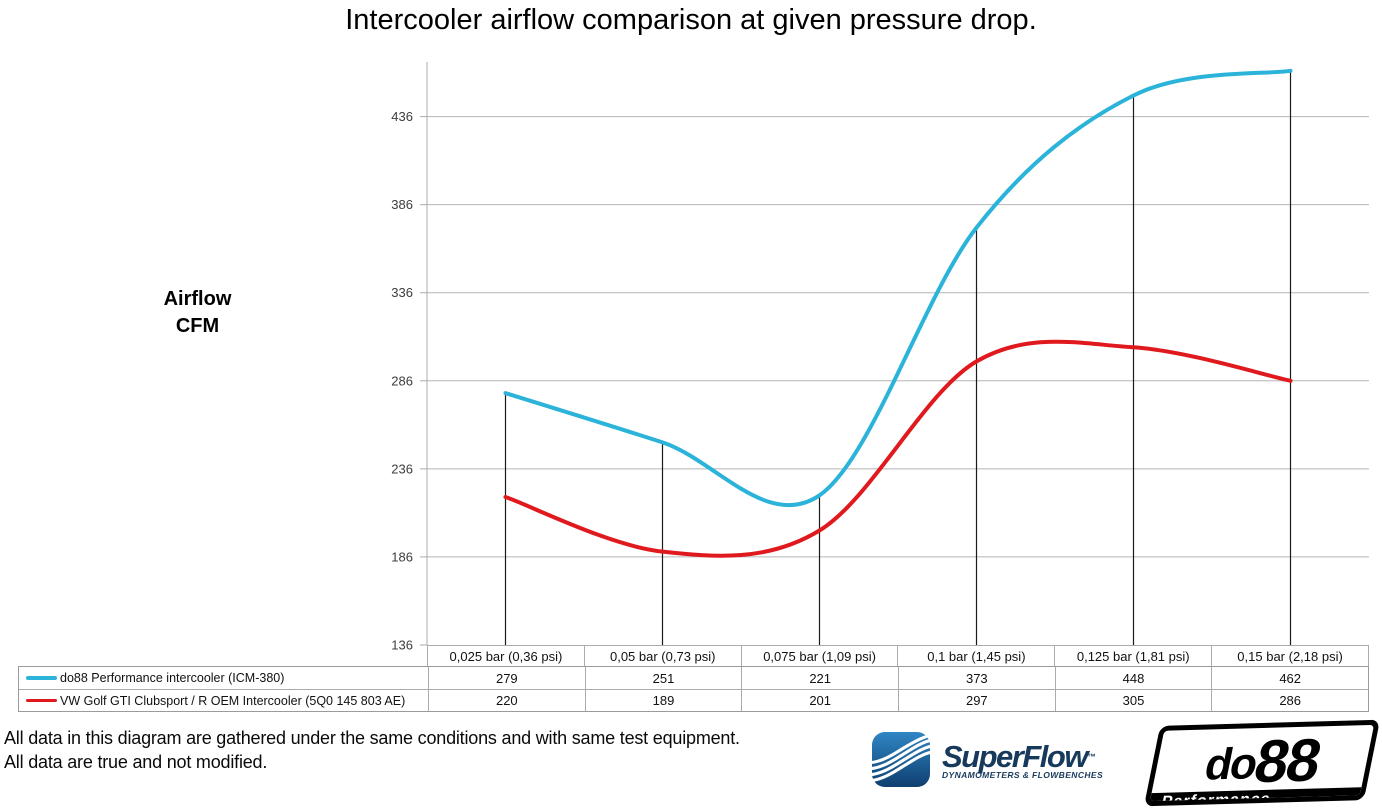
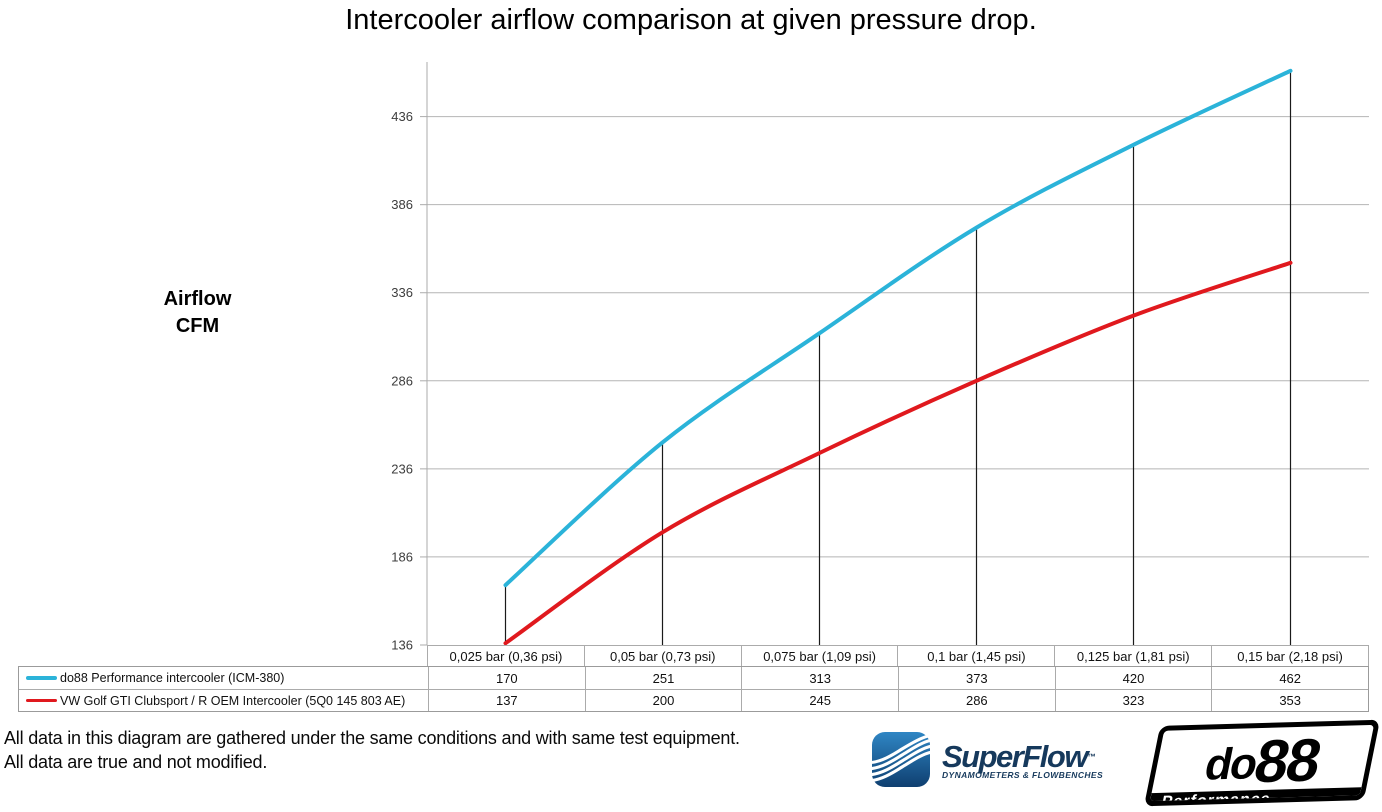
do88 Performance intercooler (ICM-380)/0,025 bar (0,36 psi): 279 -> 170
VW Golf GTI Clubsport / R OEM Intercooler (5Q0 145 803 AE)/0,025 bar (0,36 psi): 220 -> 137
VW Golf GTI Clubsport / R OEM Intercooler (5Q0 145 803 AE)/0,05 bar (0,73 psi): 189 -> 200
do88 Performance intercooler (ICM-380)/0,075 bar (1,09 psi): 221 -> 313
VW Golf GTI Clubsport / R OEM Intercooler (5Q0 145 803 AE)/0,075 bar (1,09 psi): 201 -> 245
VW Golf GTI Clubsport / R OEM Intercooler (5Q0 145 803 AE)/0,1 bar (1,45 psi): 297 -> 286
do88 Performance intercooler (ICM-380)/0,125 bar (1,81 psi): 448 -> 420
VW Golf GTI Clubsport / R OEM Intercooler (5Q0 145 803 AE)/0,125 bar (1,81 psi): 305 -> 323
VW Golf GTI Clubsport / R OEM Intercooler (5Q0 145 803 AE)/0,15 bar (2,18 psi): 286 -> 353
